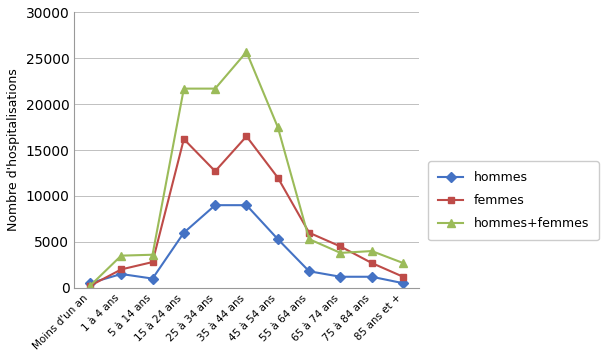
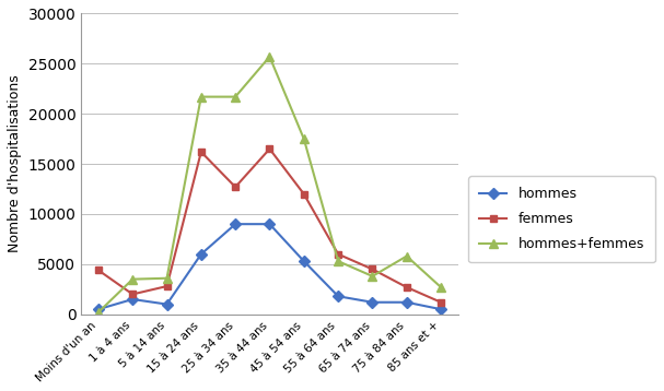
femmes/Moins d'un an: 200 -> 4400
hommes+femmes/75 à 84 ans: 4000 -> 5800
